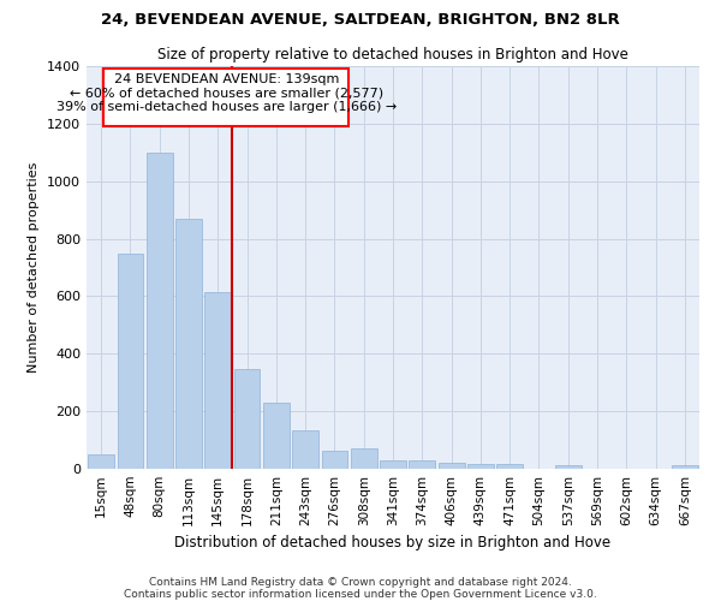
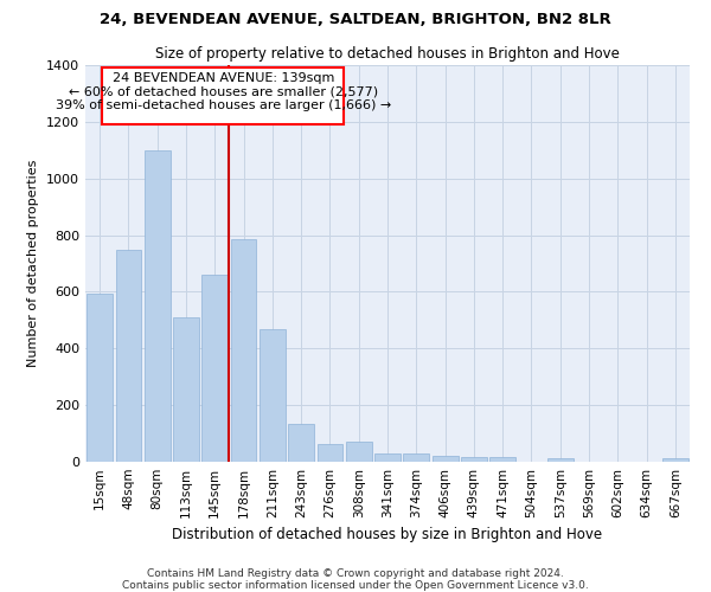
15sqm: 50 -> 595
113sqm: 870 -> 510
145sqm: 615 -> 660
178sqm: 345 -> 785
211sqm: 228 -> 470
